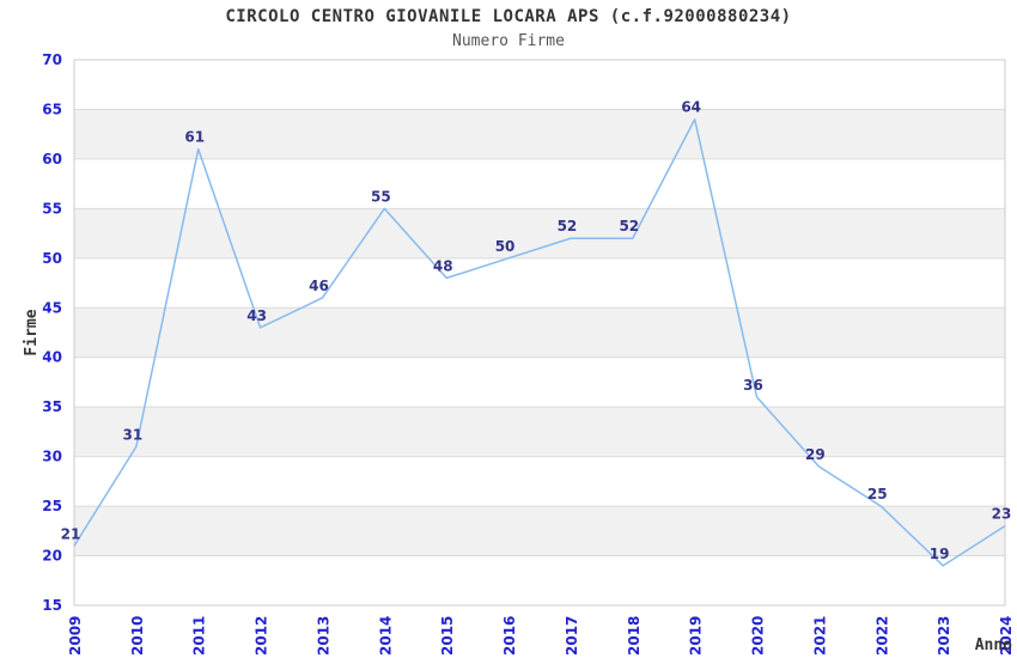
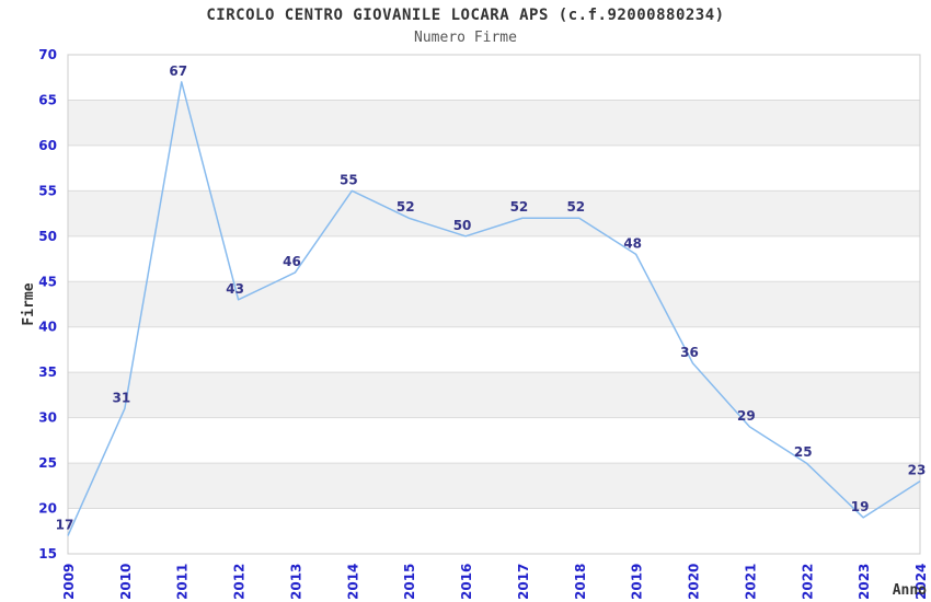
2009: 21 -> 17
2011: 61 -> 67
2015: 48 -> 52
2019: 64 -> 48
